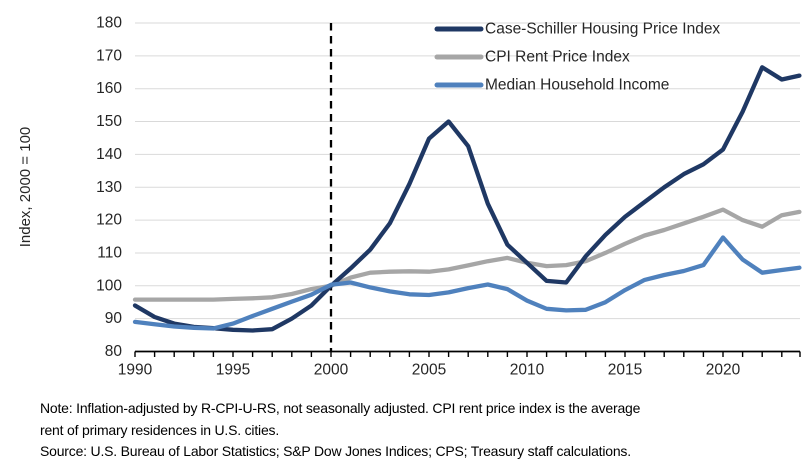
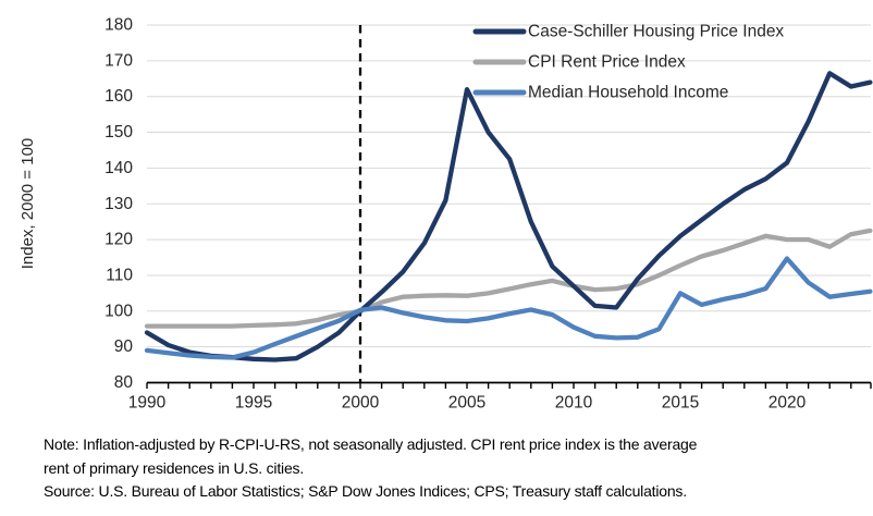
Case-Schiller Housing Price Index/2005: 145 -> 162
Median Household Income/2015: 99 -> 105
CPI Rent Price Index/2020: 123 -> 120
